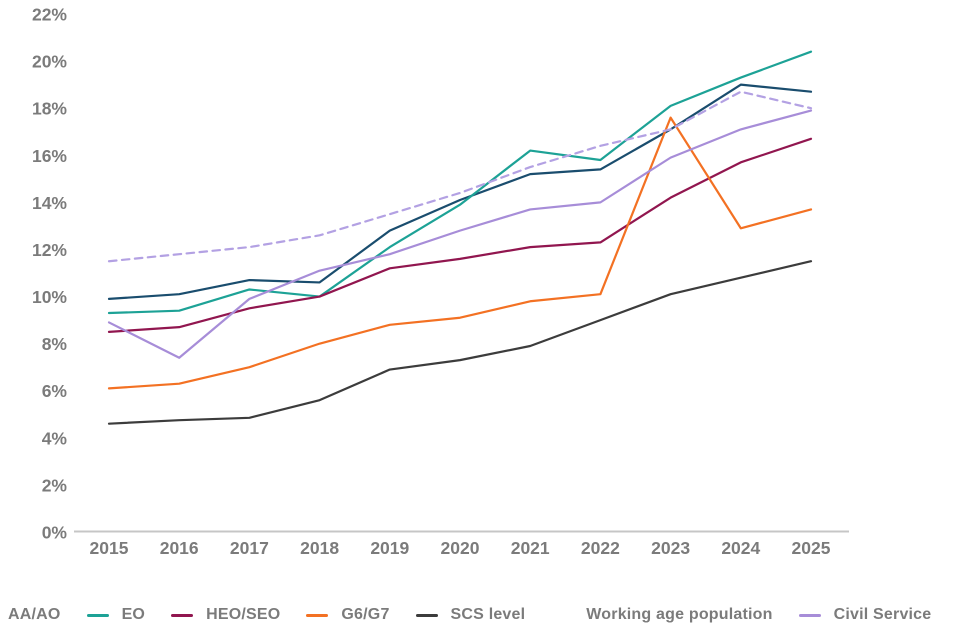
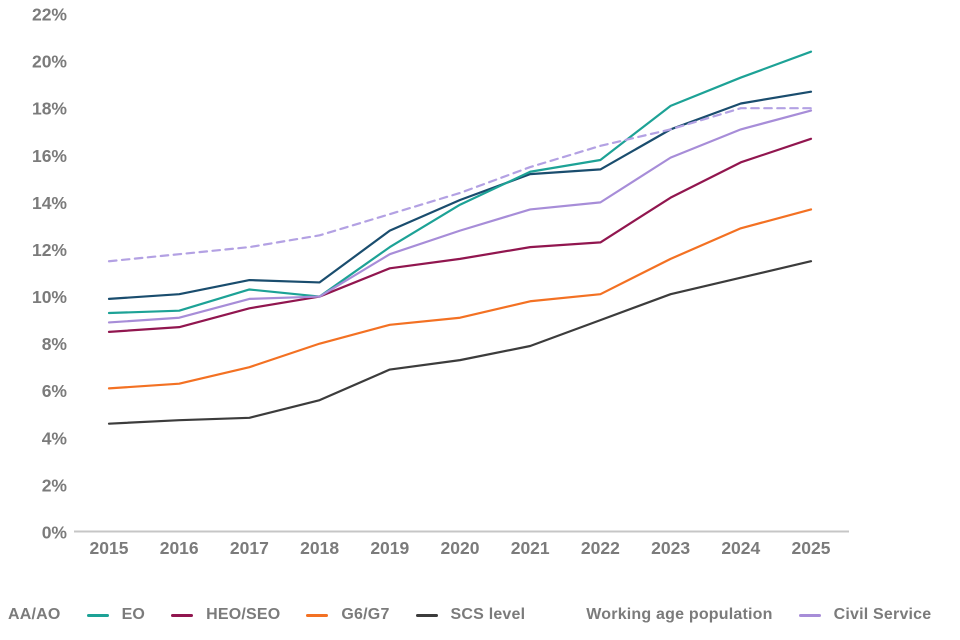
Civil Service/2016: 7.4% -> 9.1%
Civil Service/2018: 11.1% -> 10.0%
EO/2021: 16.2% -> 15.3%
G6/G7/2023: 17.6% -> 11.6%
AA/AO/2024: 19.0% -> 18.2%
Working age population/2024: 18.7% -> 18.0%
